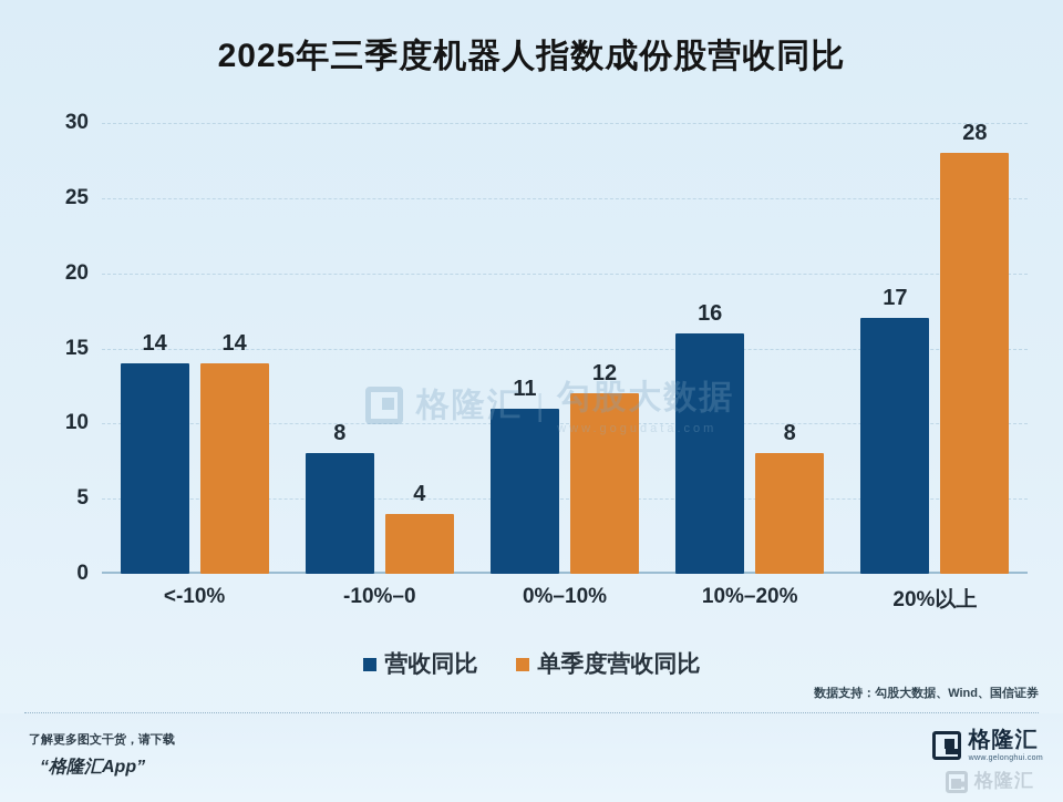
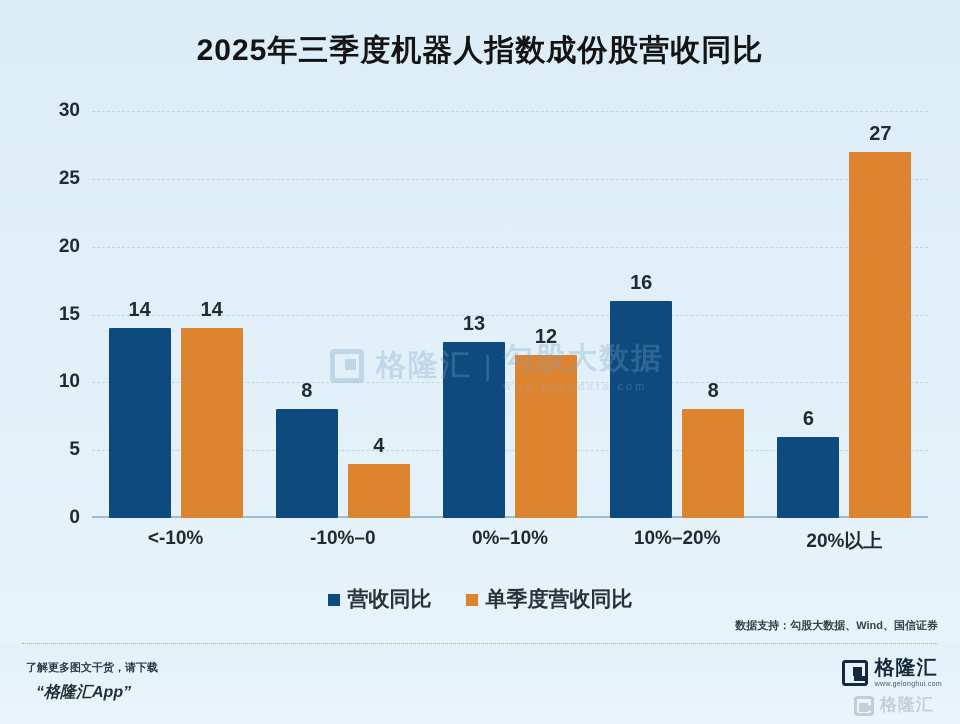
营收同比/0%–10%: 11 -> 13
营收同比/20%以上: 17 -> 6
单季度营收同比/20%以上: 28 -> 27
